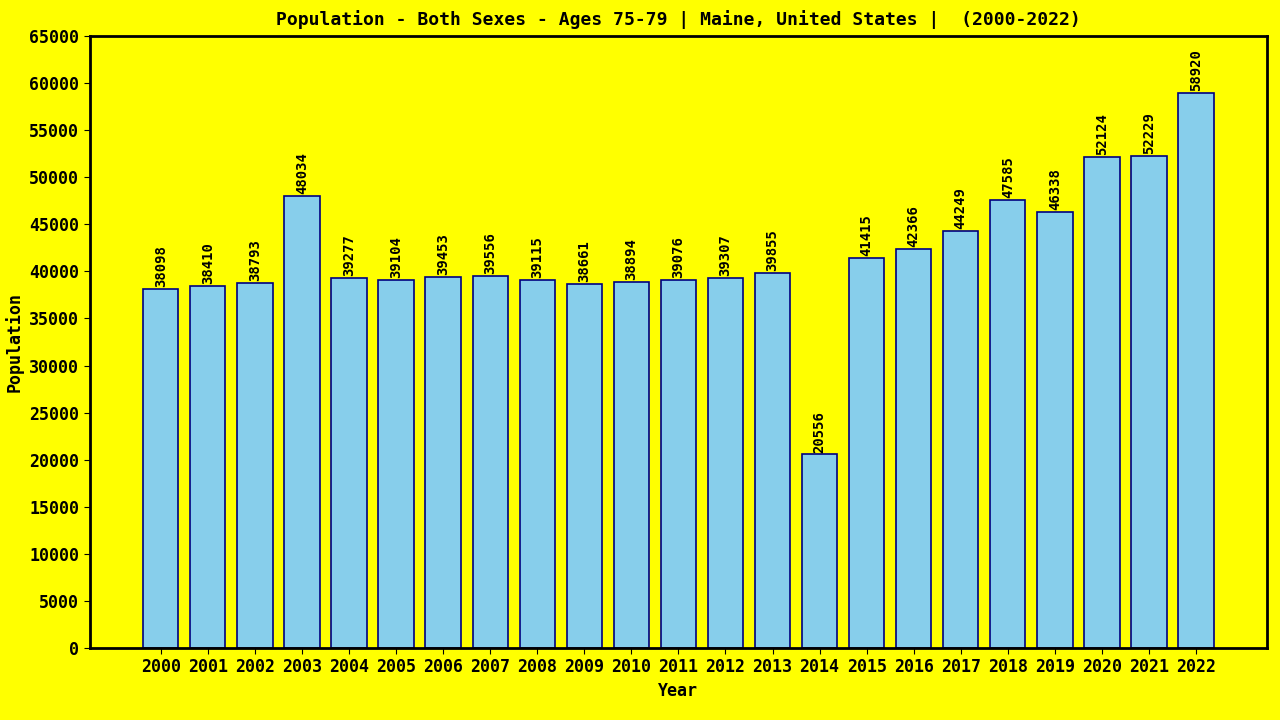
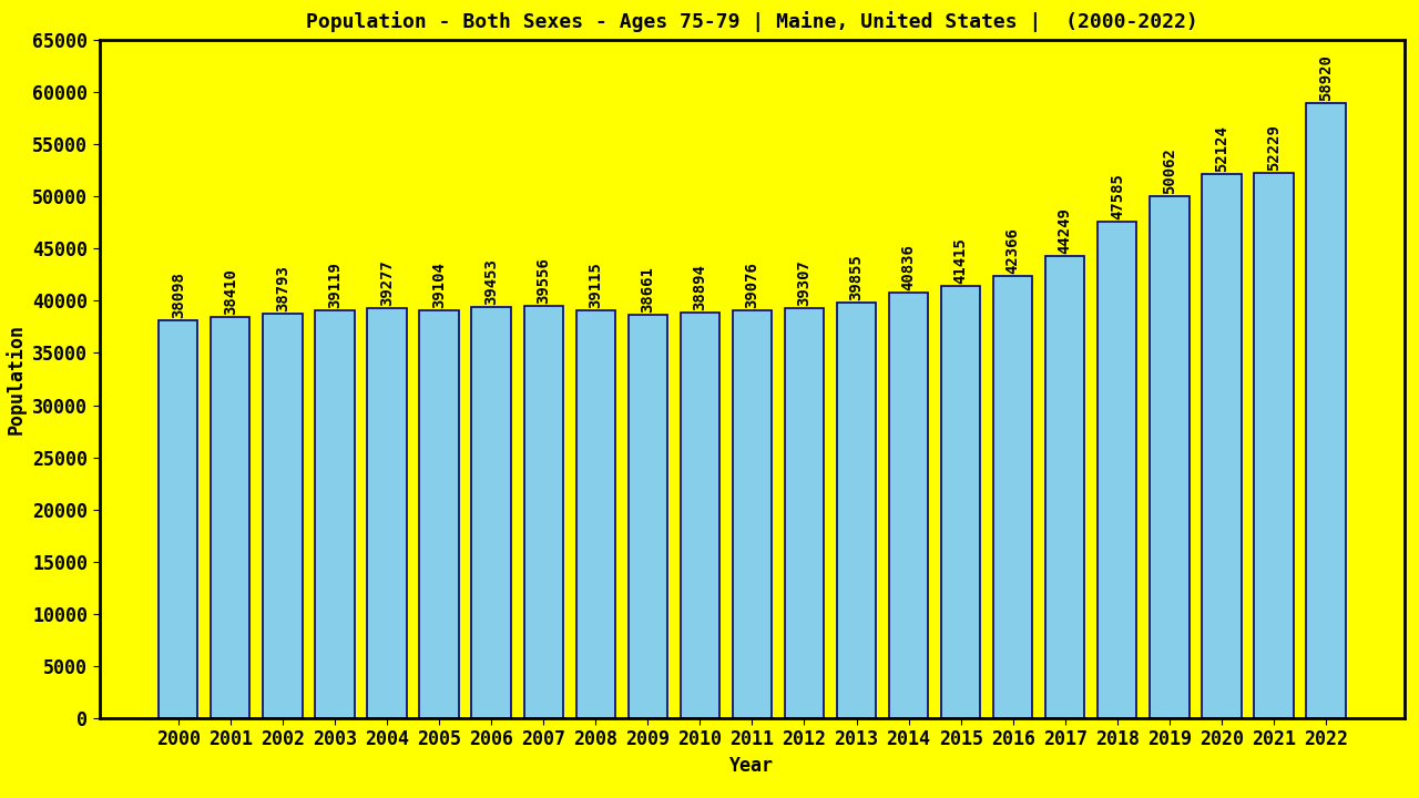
2003: 48034 -> 39119
2014: 20556 -> 40836
2019: 46338 -> 50062
